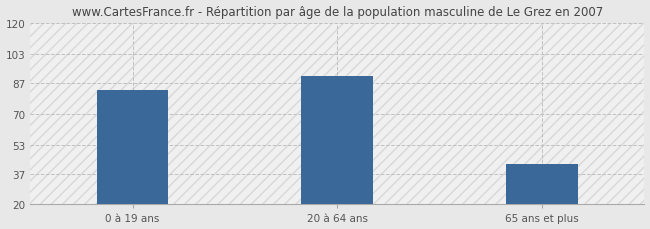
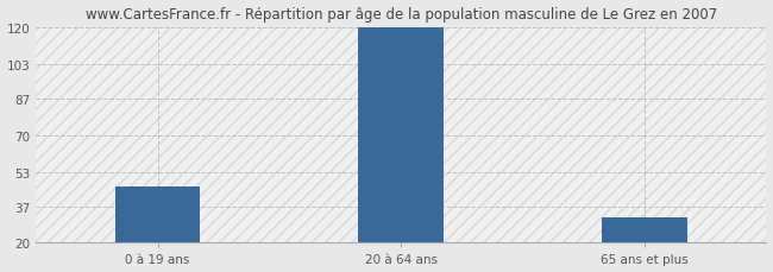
0 à 19 ans: 83 -> 46
20 à 64 ans: 91 -> 120
65 ans et plus: 42 -> 32
